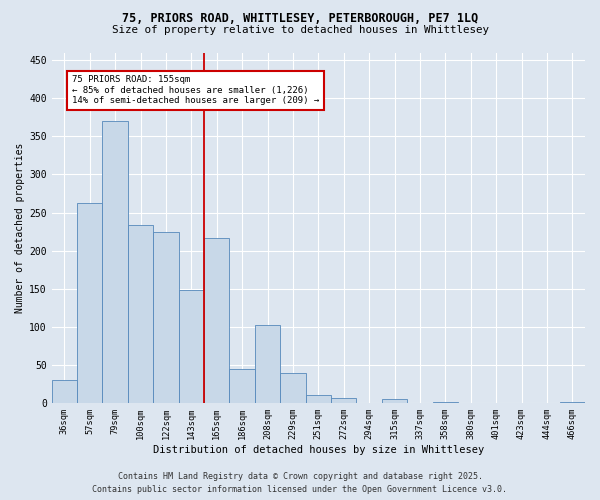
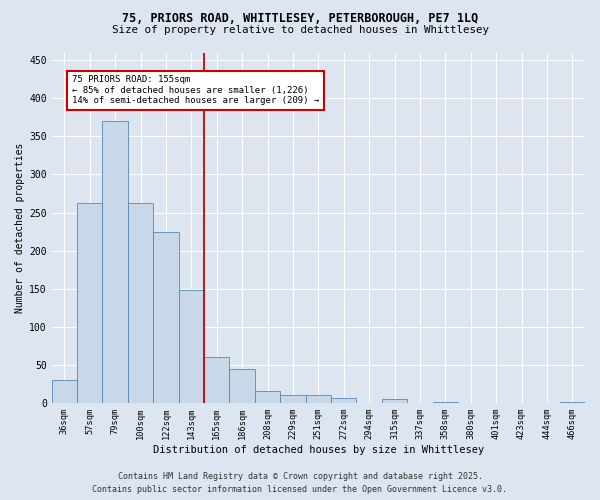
100sqm: 234 -> 262
165sqm: 216 -> 60
208sqm: 102 -> 16
229sqm: 40 -> 10
